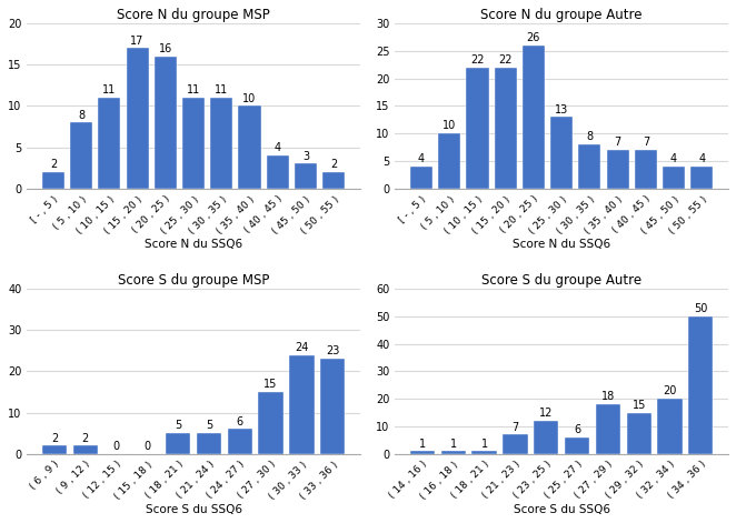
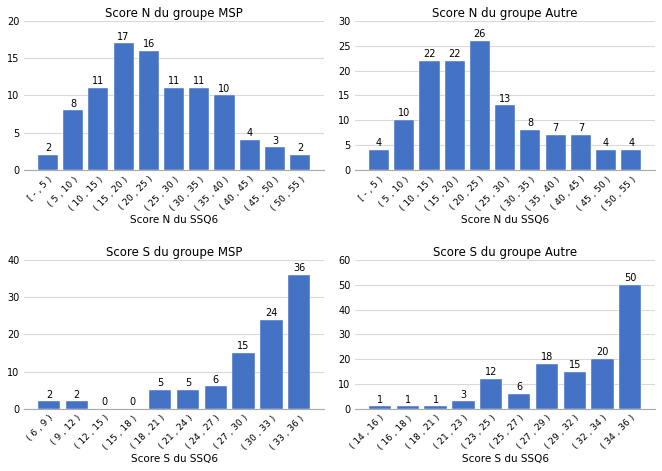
Score S du groupe MSP/( 33 , 36 ): 23 -> 36
Score S du groupe Autre/( 21 , 23 ): 7 -> 3
